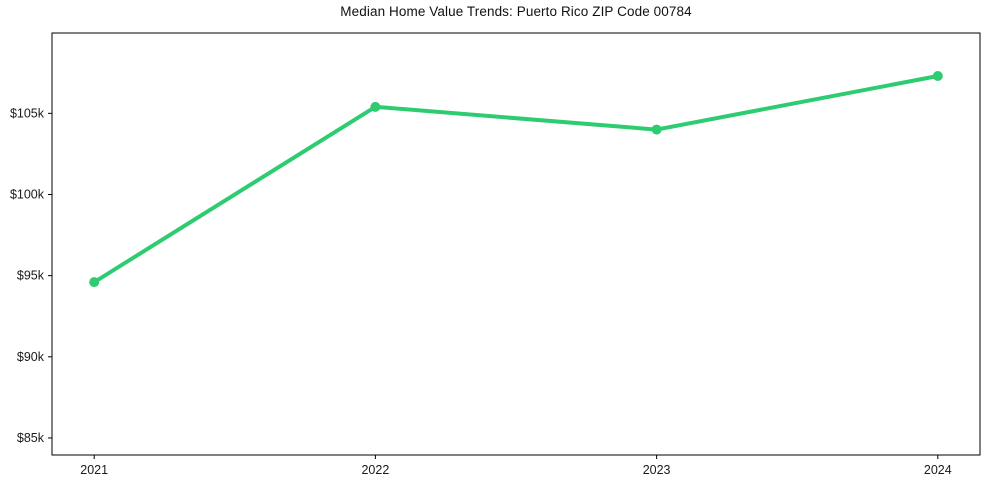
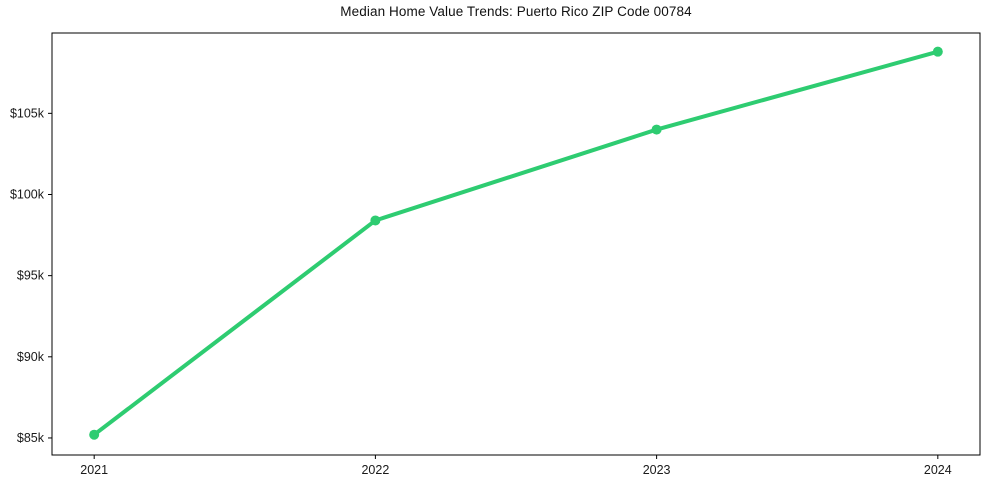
2021: $94.6k -> $85.2k
2022: $105.4k -> $98.4k
2024: $107.3k -> $108.8k
